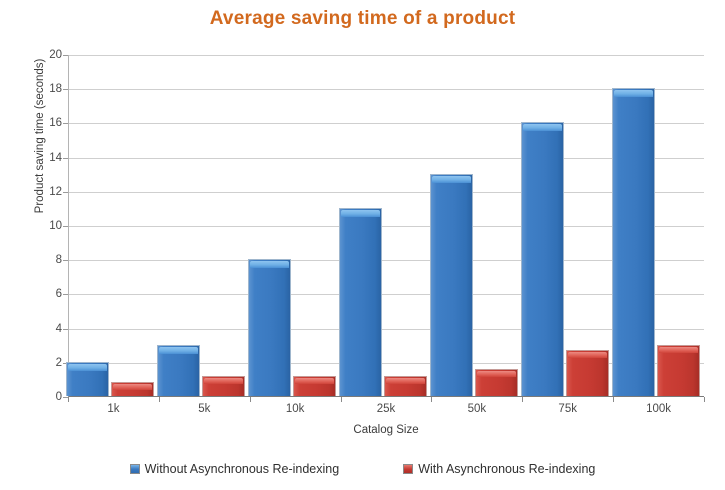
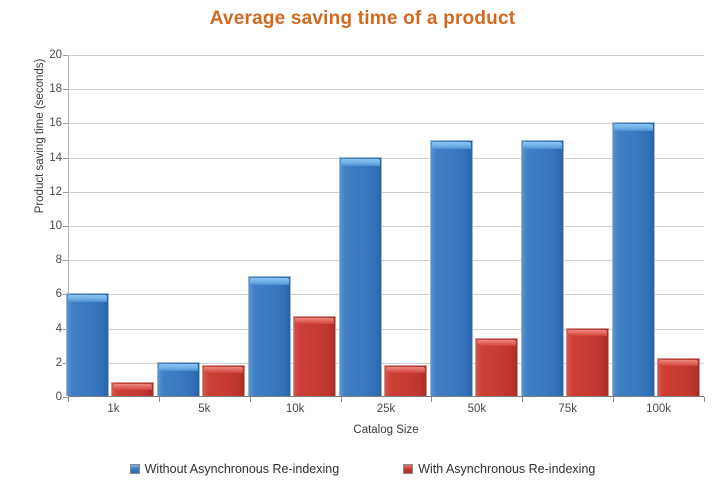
Without Asynchronous Re-indexing/1k: 2 -> 6
Without Asynchronous Re-indexing/5k: 3 -> 2
With Asynchronous Re-indexing/5k: 1.1 -> 1.8
Without Asynchronous Re-indexing/10k: 8 -> 7
With Asynchronous Re-indexing/10k: 1.1 -> 4.7
Without Asynchronous Re-indexing/25k: 11 -> 14
With Asynchronous Re-indexing/25k: 1.1 -> 1.8
Without Asynchronous Re-indexing/50k: 13 -> 15
With Asynchronous Re-indexing/50k: 1.6 -> 3.4
Without Asynchronous Re-indexing/75k: 16 -> 15
With Asynchronous Re-indexing/75k: 2.7 -> 4.0
Without Asynchronous Re-indexing/100k: 18 -> 16
With Asynchronous Re-indexing/100k: 3.0 -> 2.2
